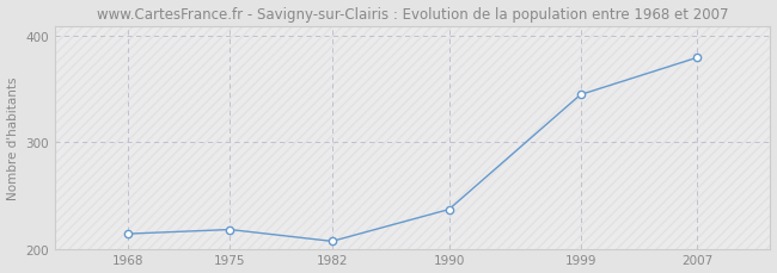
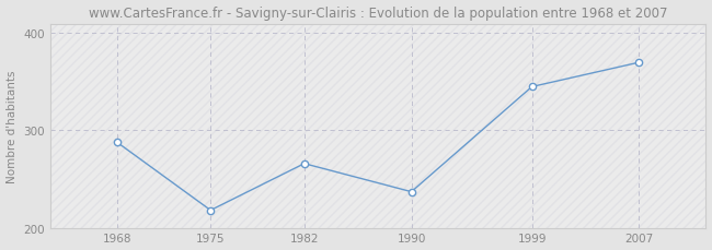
1968: 214 -> 288
1982: 207 -> 266
2007: 380 -> 370
